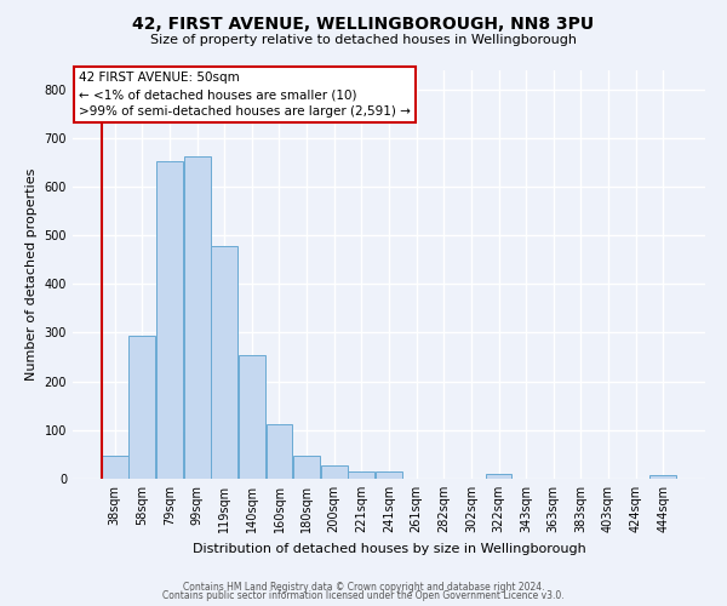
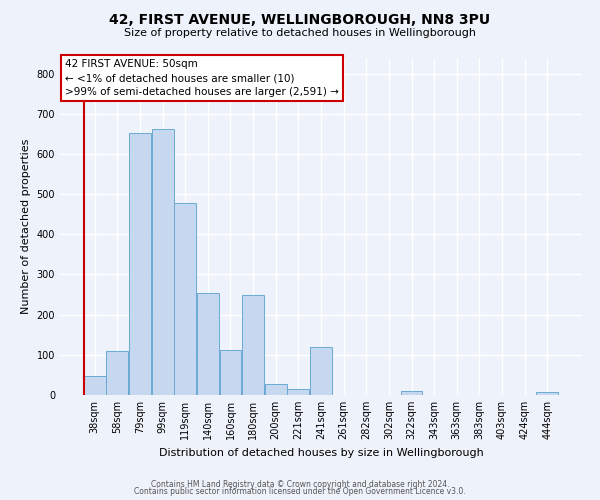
58sqm: 293 -> 110
180sqm: 48 -> 250
241sqm: 14 -> 120
